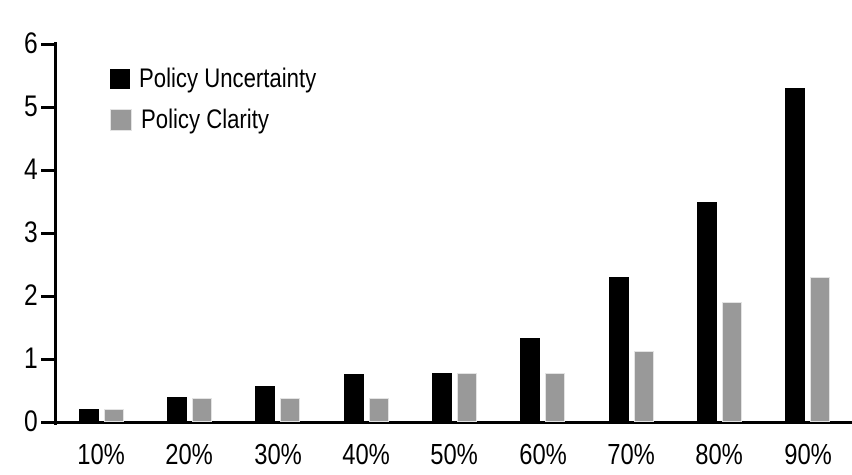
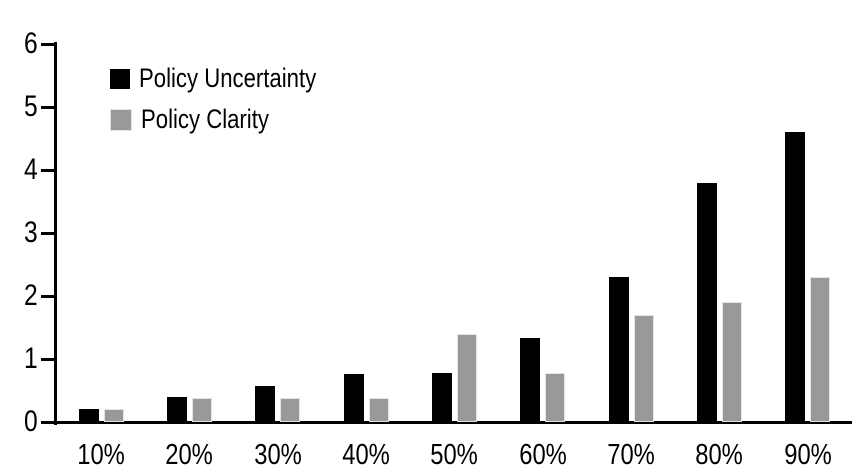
Policy Clarity/50%: 0.8 -> 1.4
Policy Clarity/70%: 1.1 -> 1.7
Policy Uncertainty/80%: 3.5 -> 3.8
Policy Uncertainty/90%: 5.3 -> 4.6
